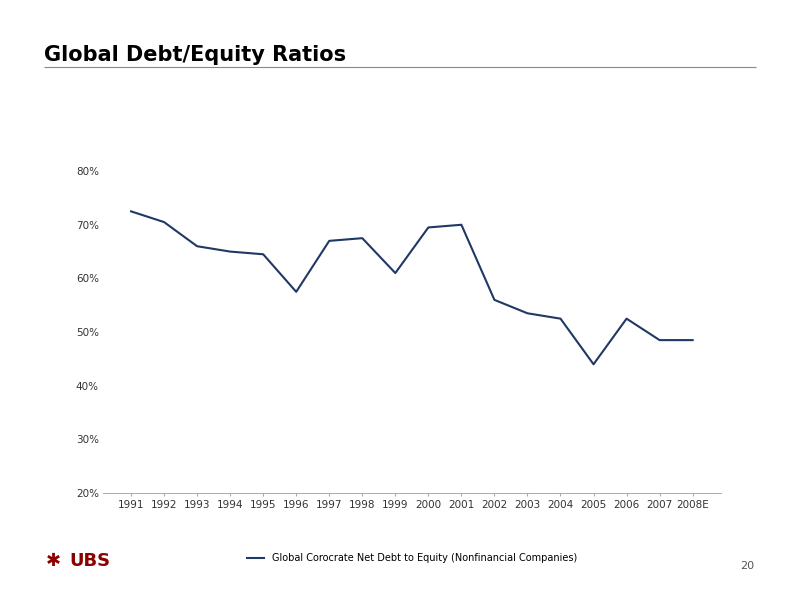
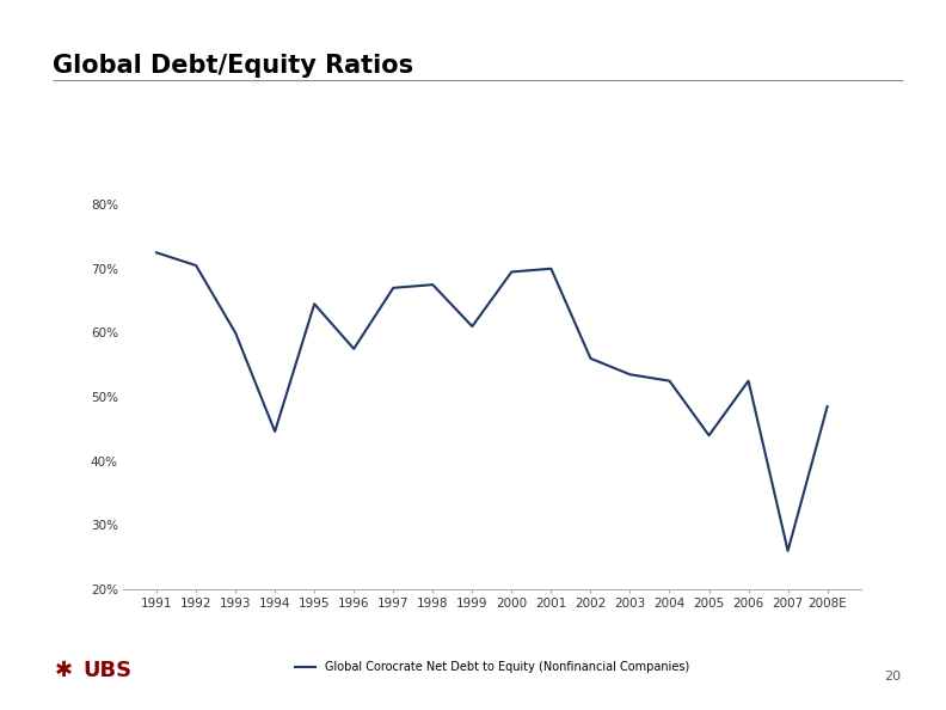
1993: 66.0% -> 60.0%
1994: 65.0% -> 44.6%
2007: 48.5% -> 26.0%
